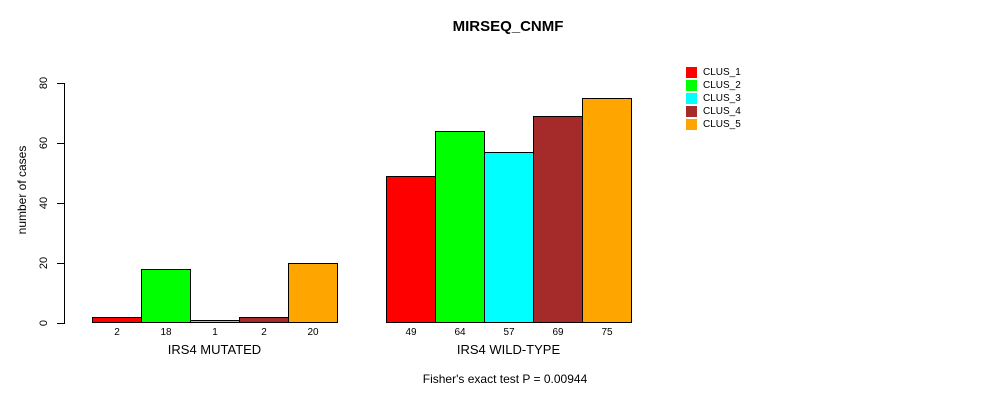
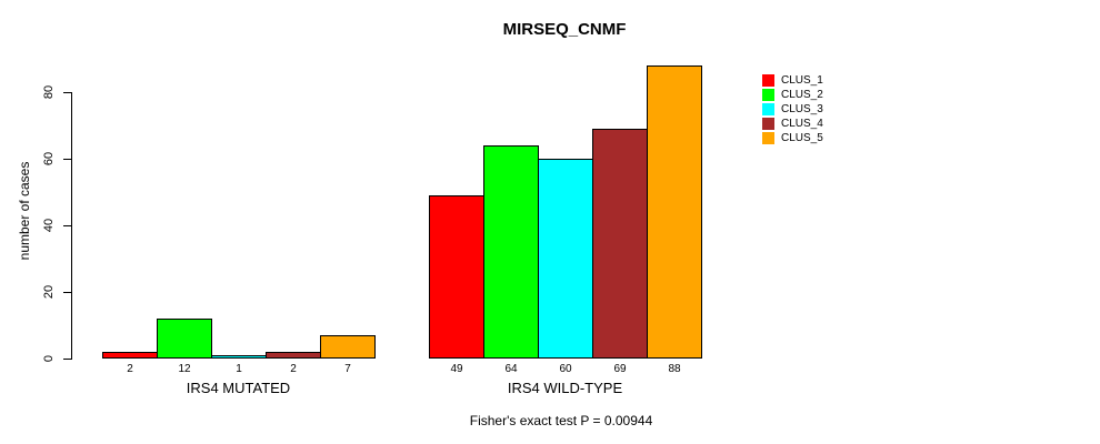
CLUS_2/IRS4 MUTATED: 18 -> 12
CLUS_5/IRS4 MUTATED: 20 -> 7
CLUS_3/IRS4 WILD-TYPE: 57 -> 60
CLUS_5/IRS4 WILD-TYPE: 75 -> 88
